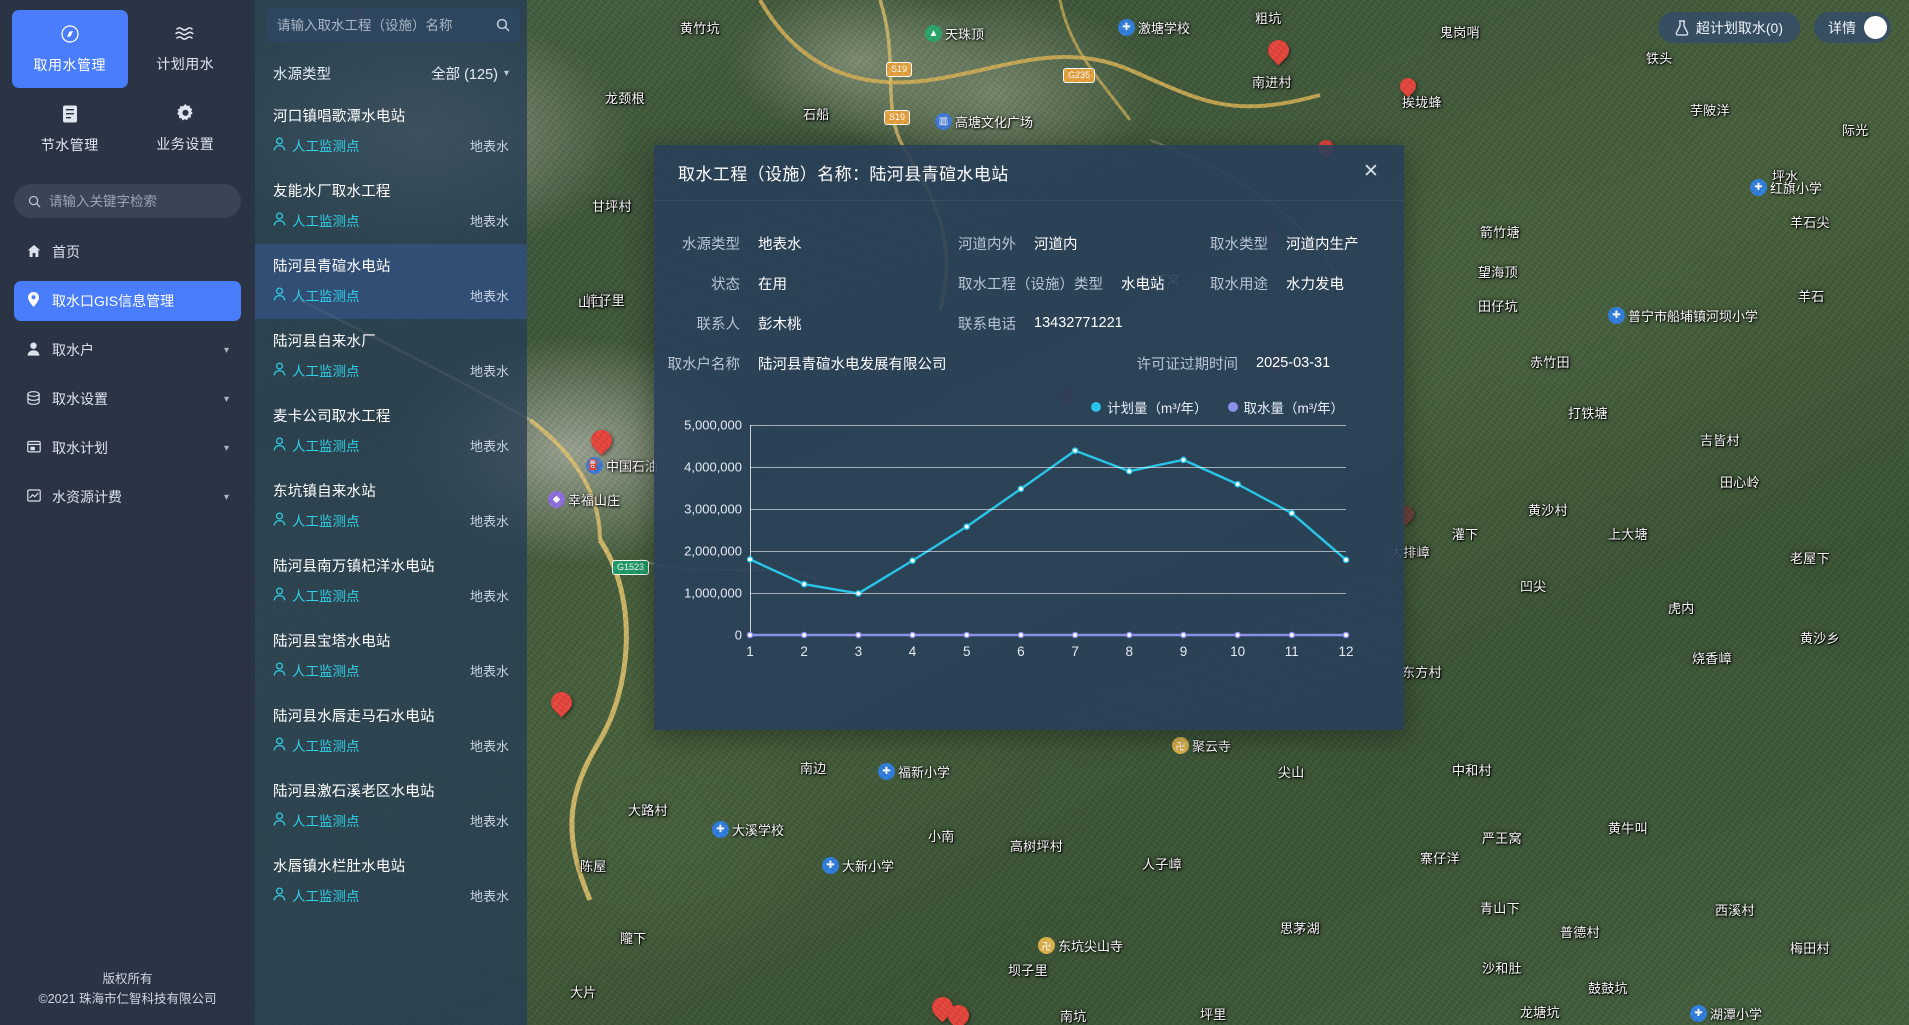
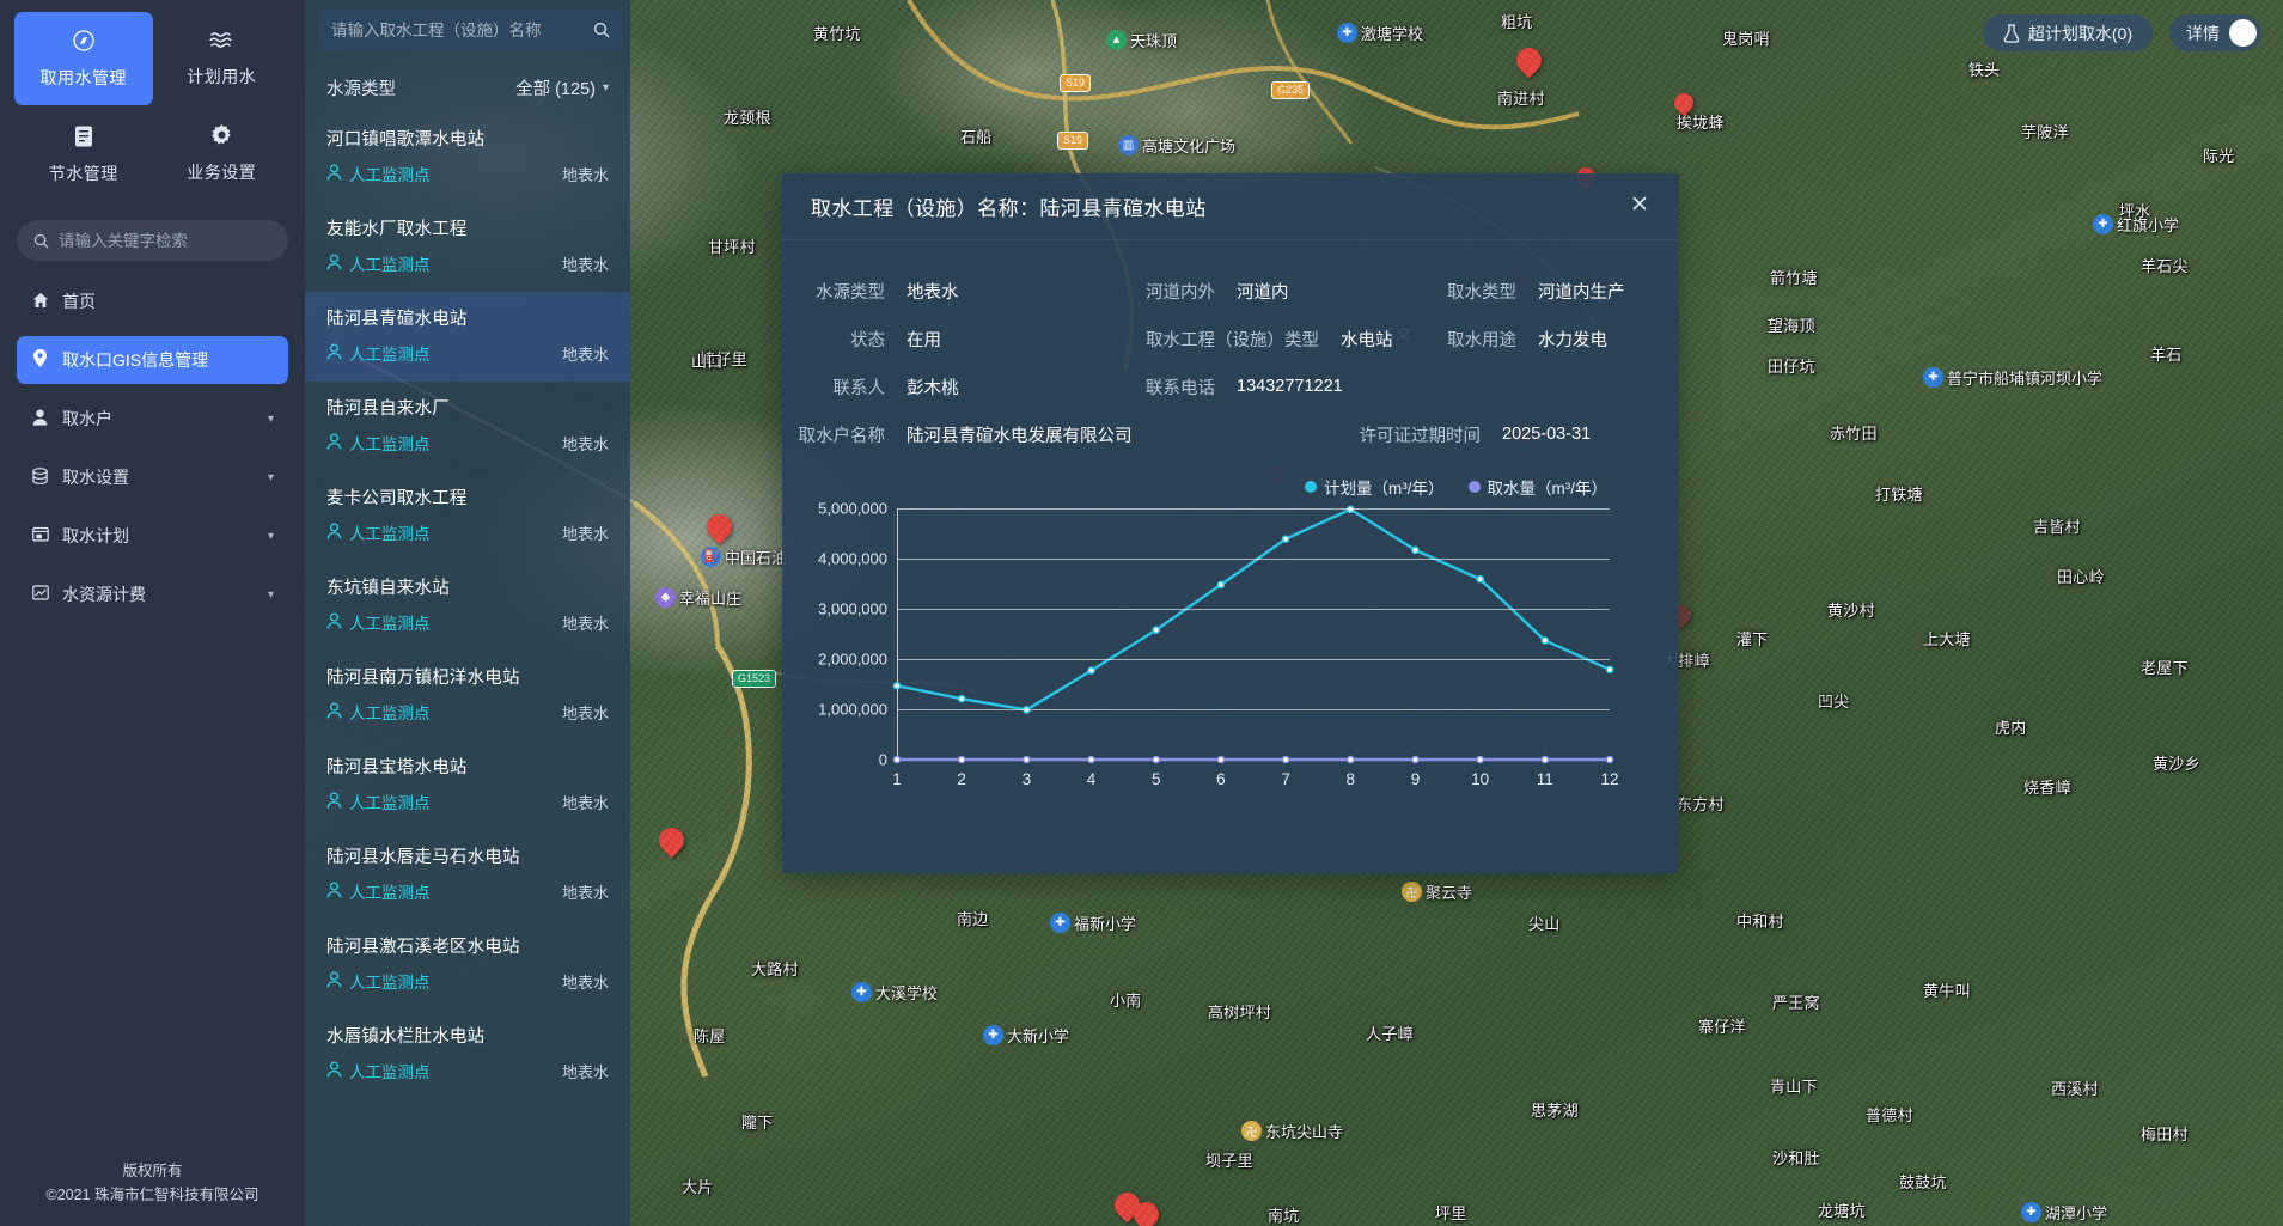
计划量（m³/年）/1: 1800000 -> 1500000
计划量（m³/年）/8: 3900000 -> 5000000
计划量（m³/年）/11: 2900000 -> 2400000
